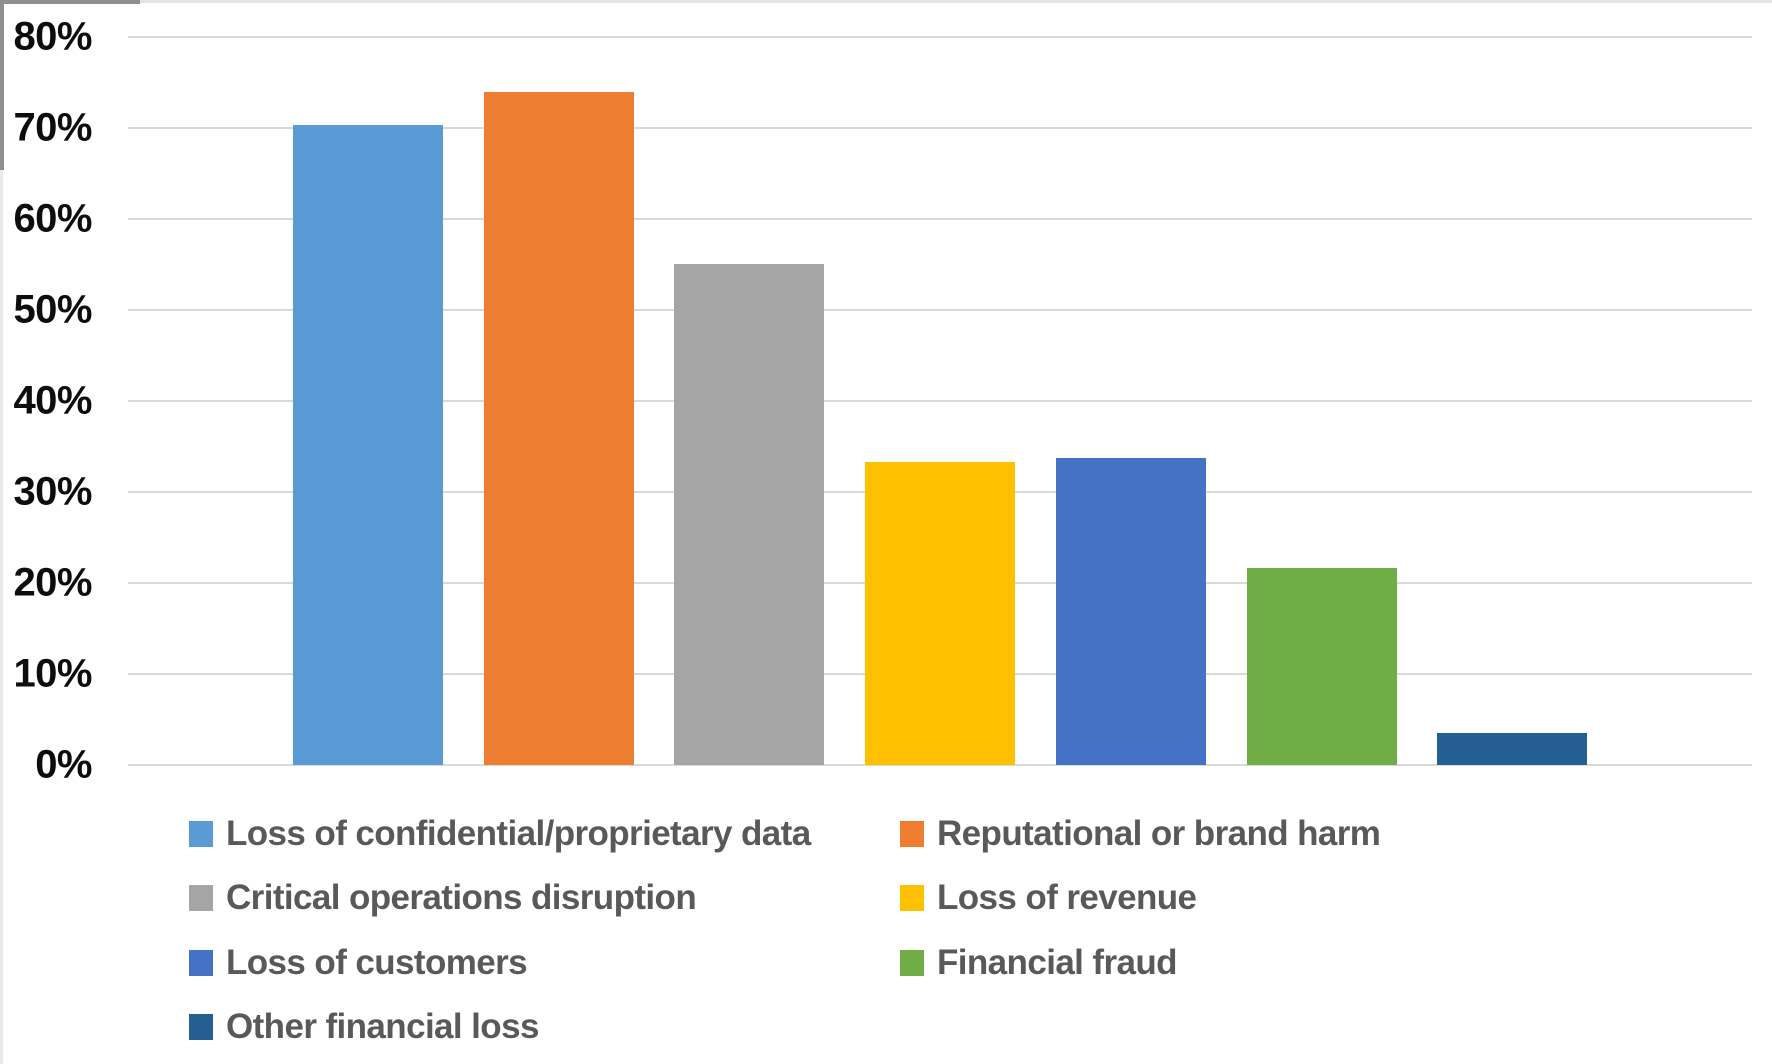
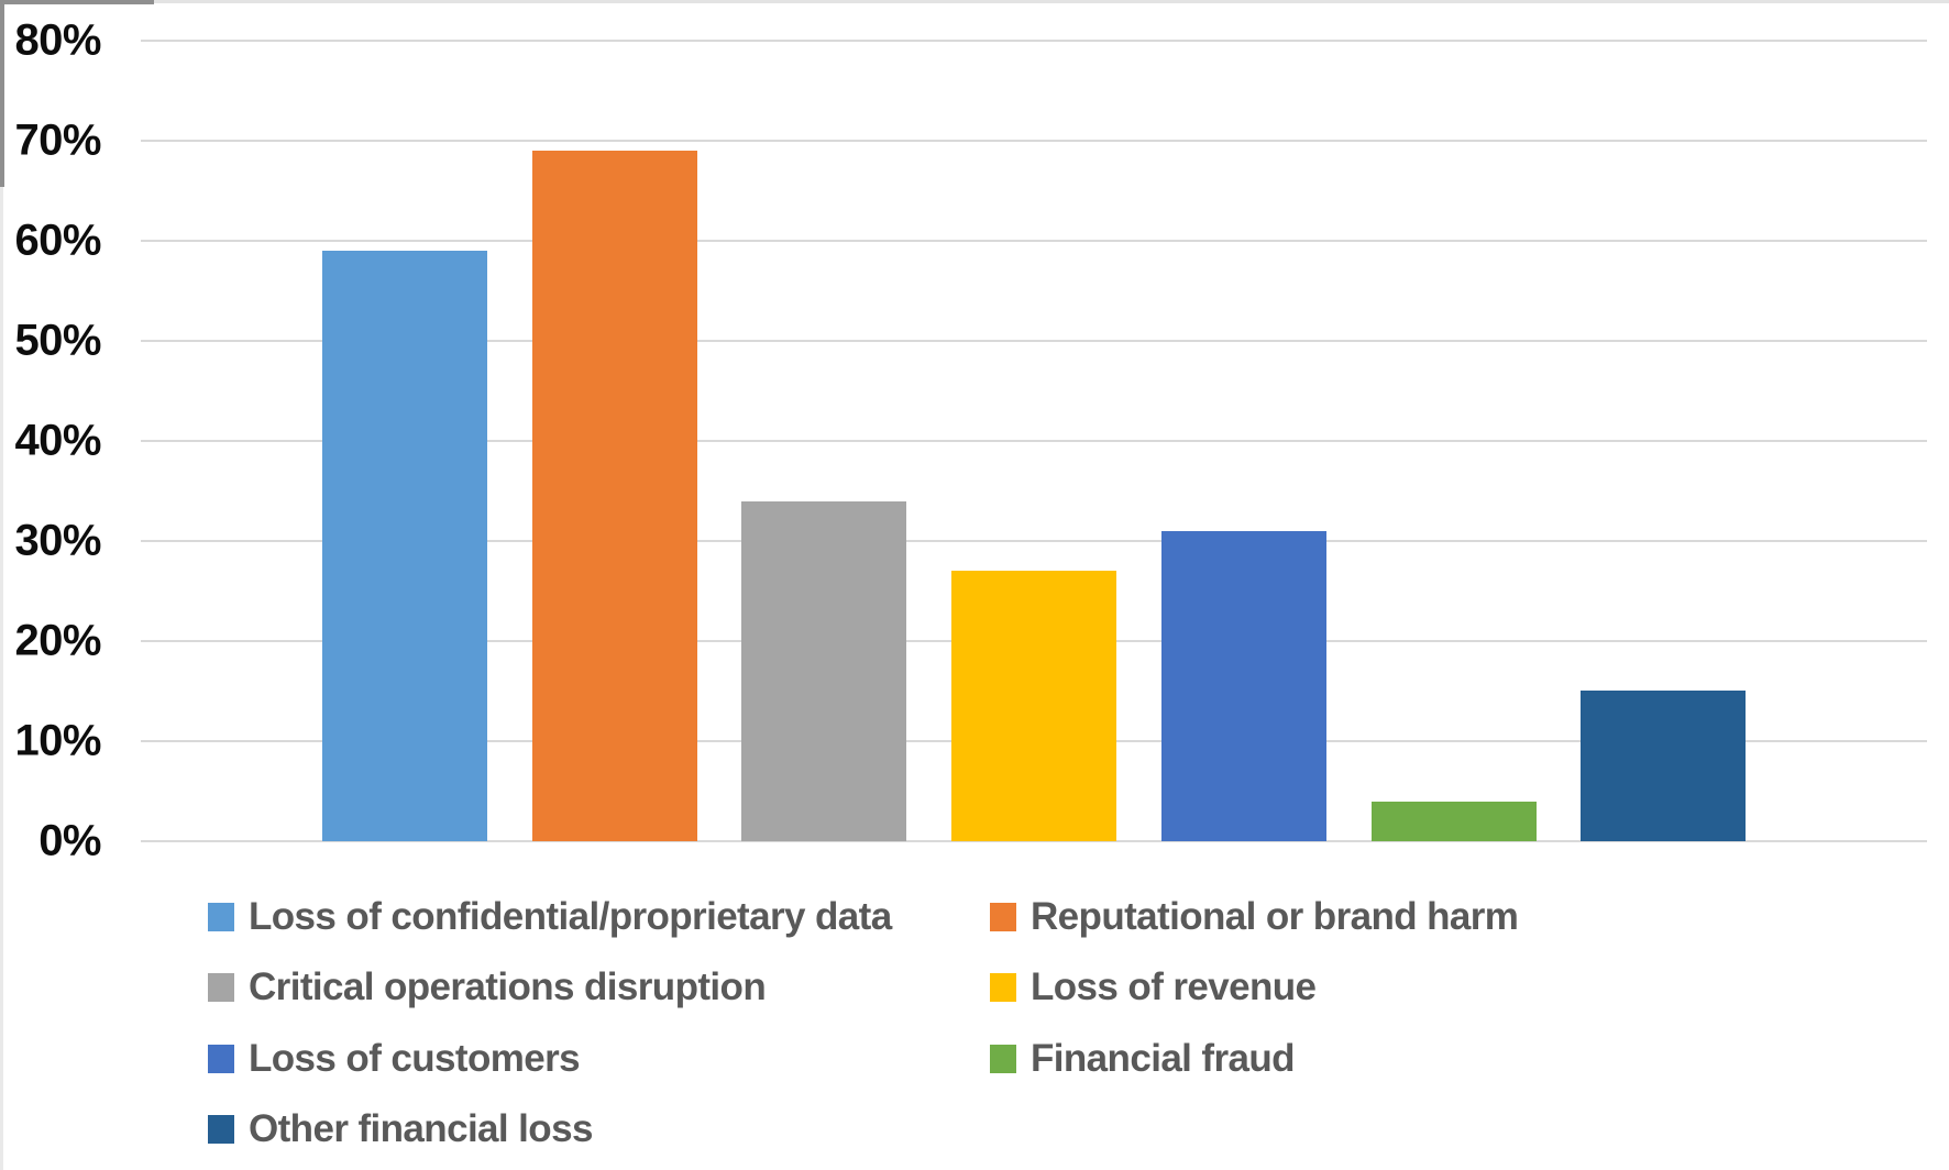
Loss of confidential/proprietary data: 70% -> 59%
Reputational or brand harm: 74% -> 69%
Critical operations disruption: 55% -> 34%
Loss of revenue: 33% -> 27%
Loss of customers: 34% -> 31%
Financial fraud: 22% -> 4%
Other financial loss: 4% -> 15%
